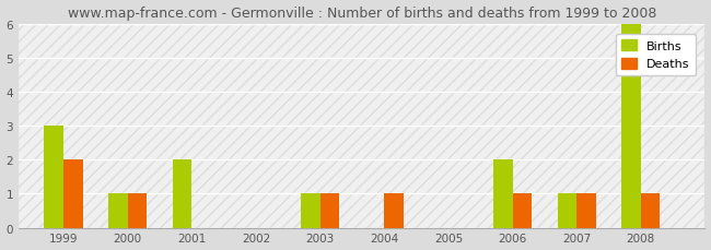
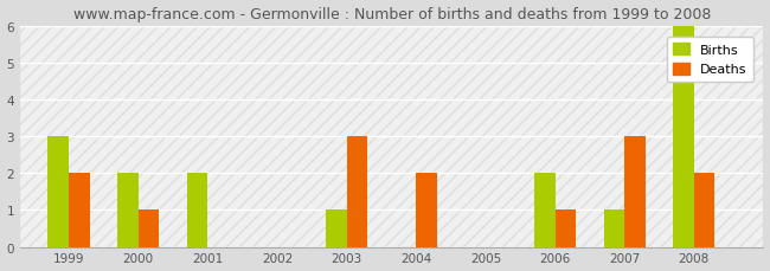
Births/2000: 1 -> 2
Deaths/2003: 1 -> 3
Deaths/2004: 1 -> 2
Deaths/2007: 1 -> 3
Deaths/2008: 1 -> 2
